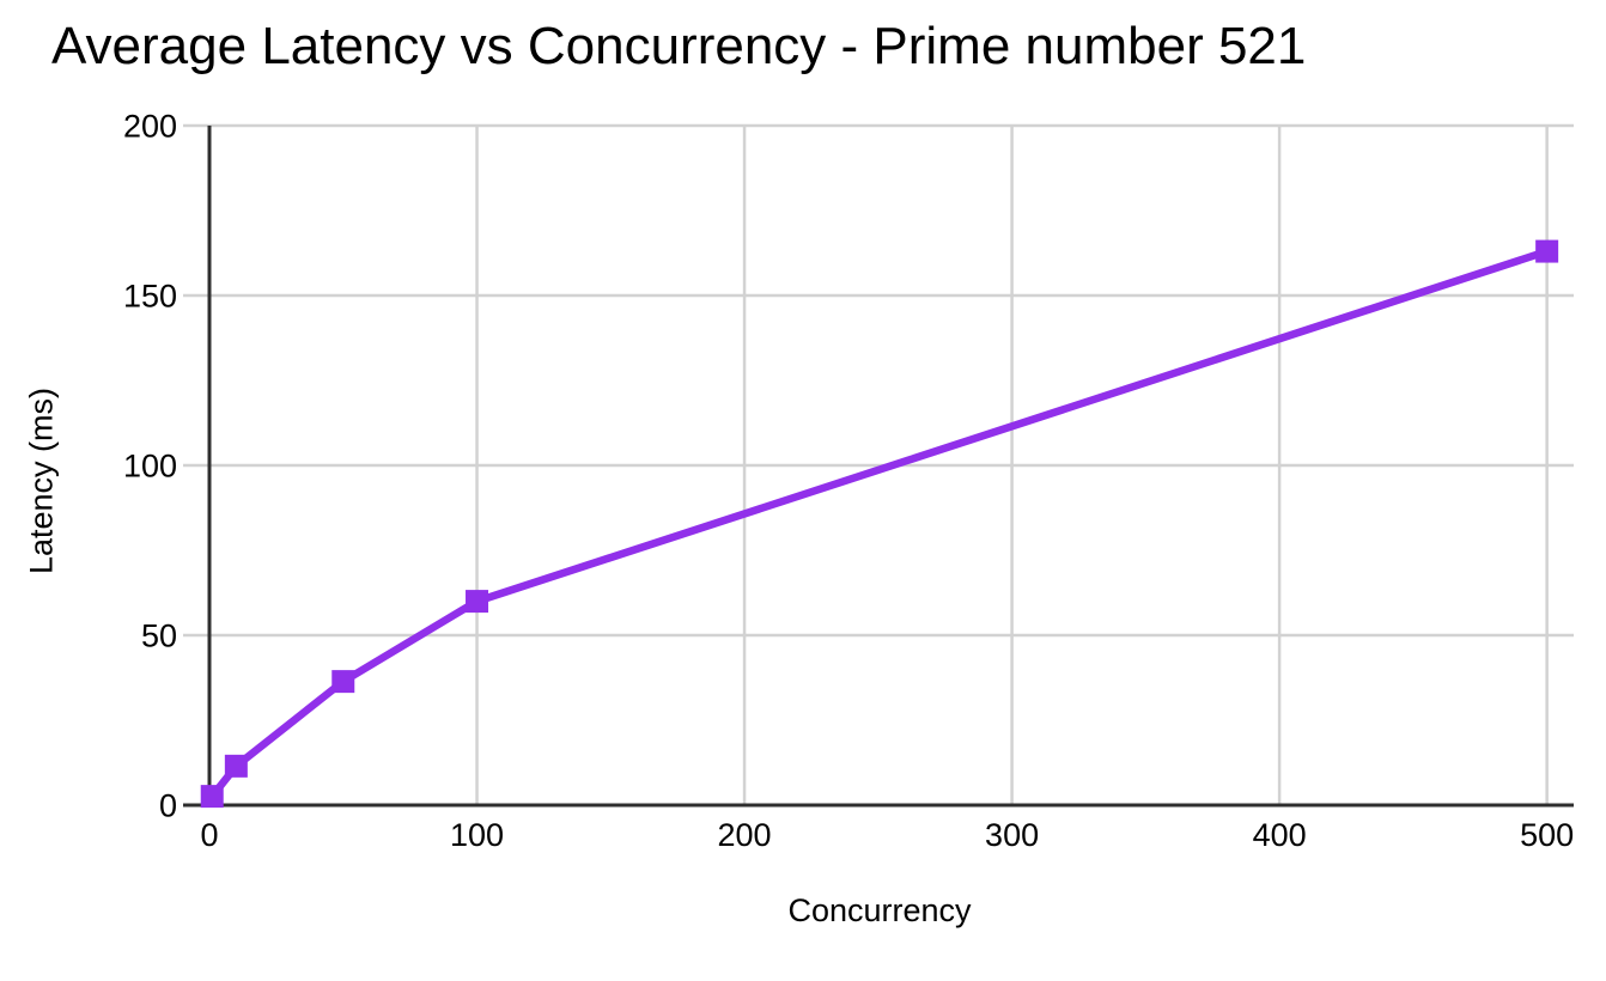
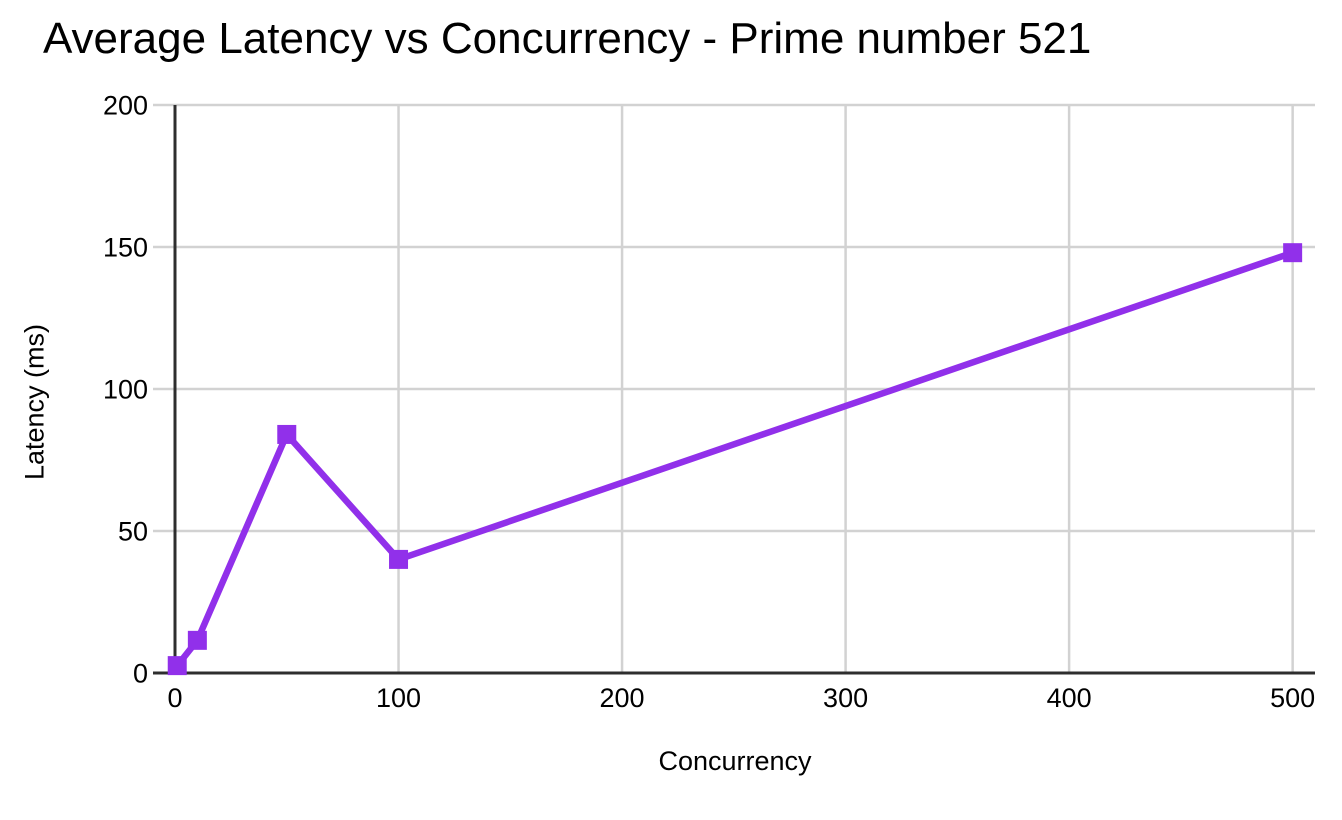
50: 36 -> 84
100: 60 -> 40
500: 163 -> 148
